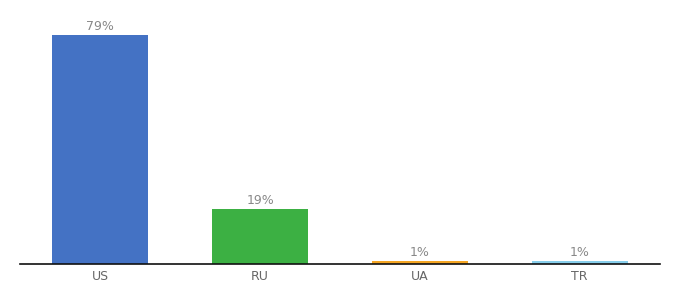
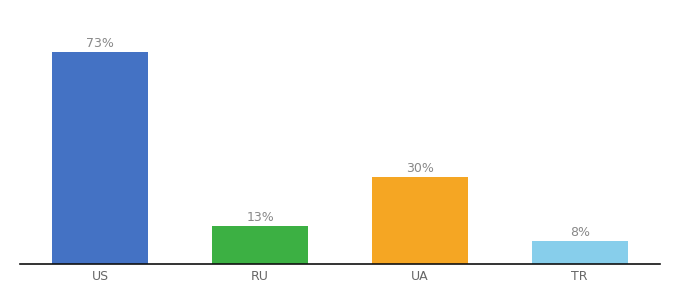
US: 79% -> 73%
RU: 19% -> 13%
UA: 1% -> 30%
TR: 1% -> 8%
